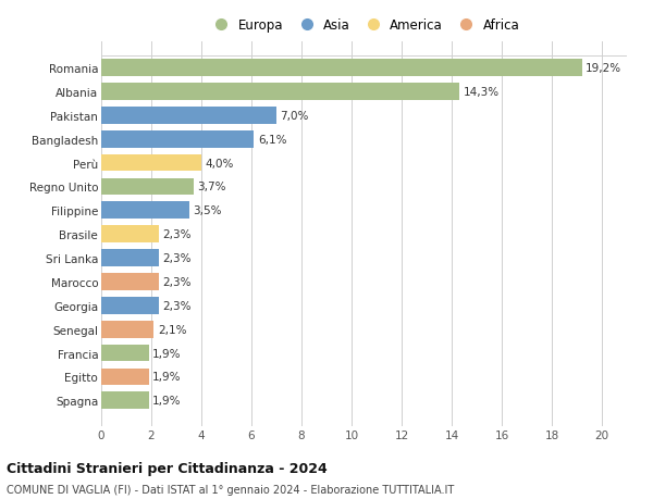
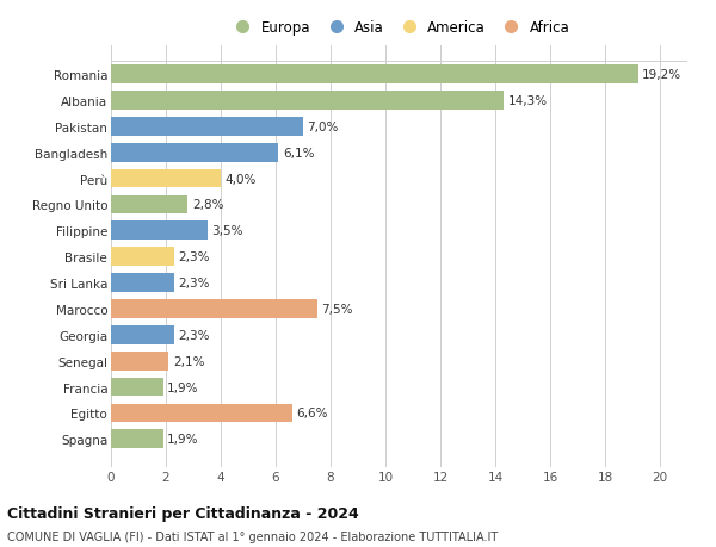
Regno Unito: 3,7% -> 2,8%
Marocco: 2,3% -> 7,5%
Egitto: 1,9% -> 6,6%
